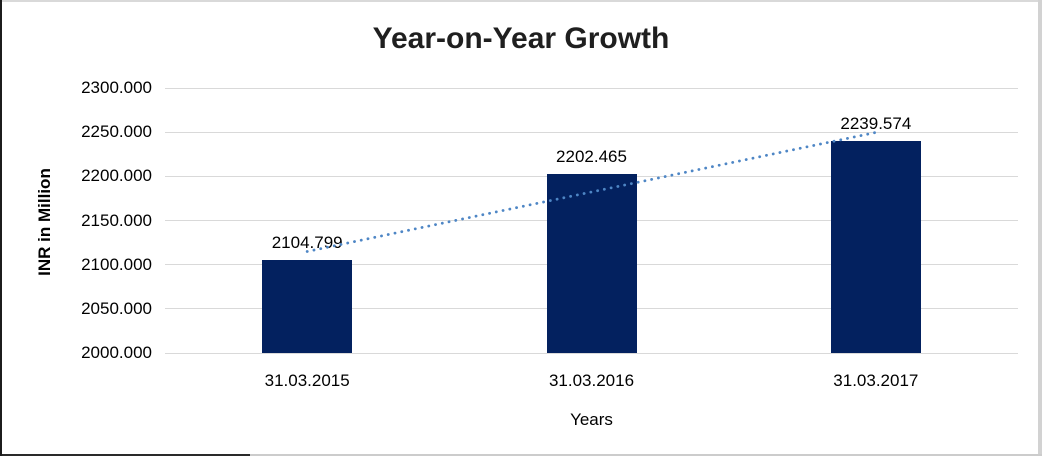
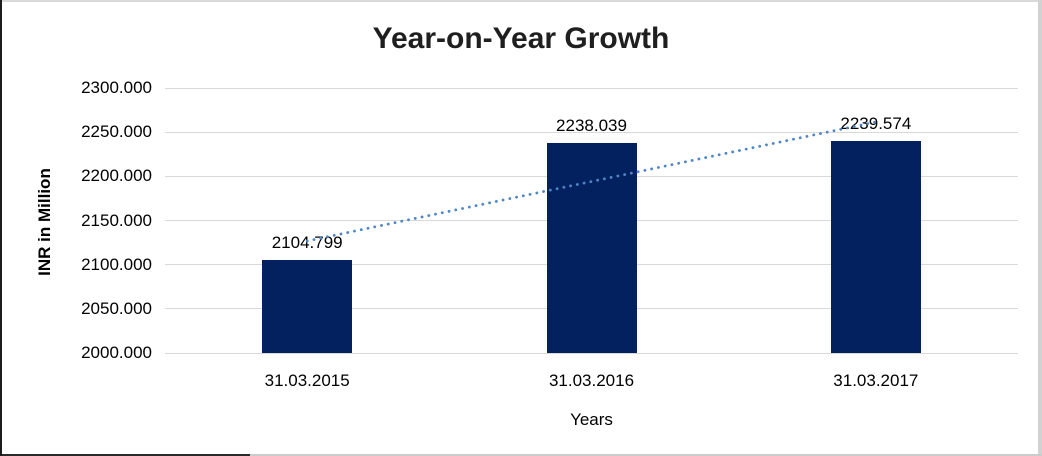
31.03.2016: 2202.465 -> 2238.039
